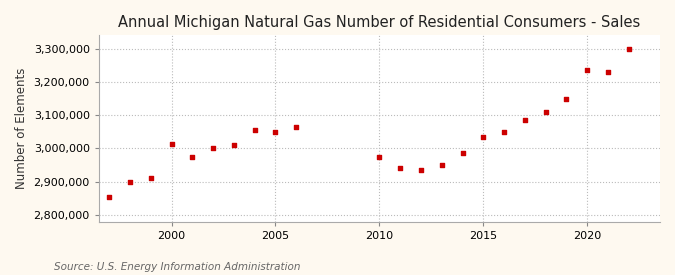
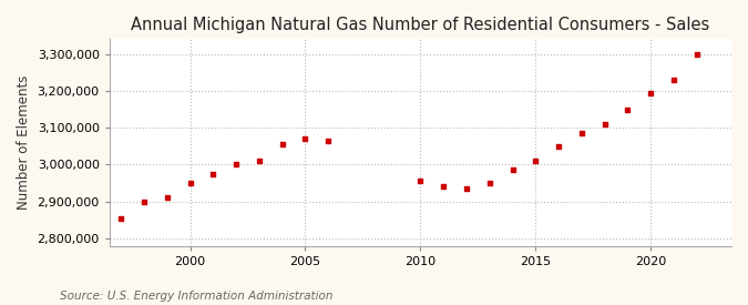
2000: 3,015,000 -> 2,950,000
2005: 3,050,000 -> 3,070,000
2010: 2,975,000 -> 2,955,000
2015: 3,035,000 -> 3,010,000
2020: 3,235,000 -> 3,195,000
